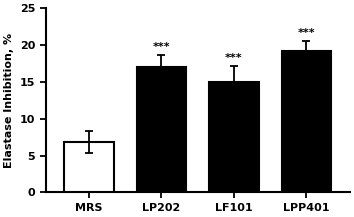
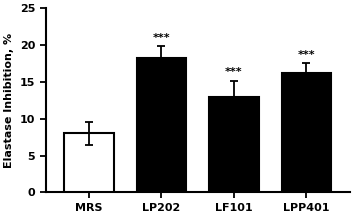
MRS: 6.8 -> 8.0
LP202: 17.0 -> 18.2
LF101: 15.0 -> 13.0
LPP401: 19.2 -> 16.2
